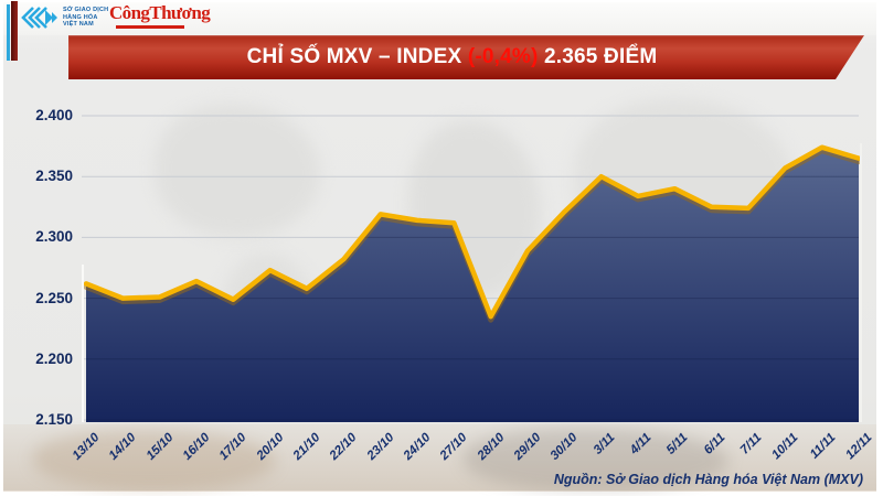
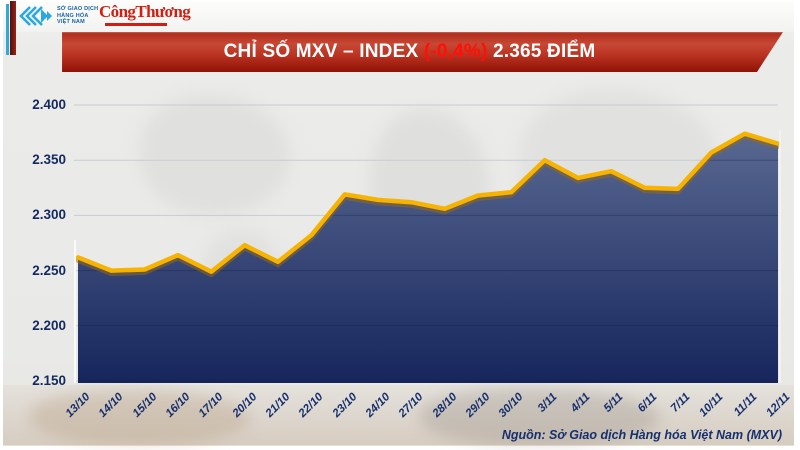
28/10: 2235 -> 2306
29/10: 2289 -> 2318
